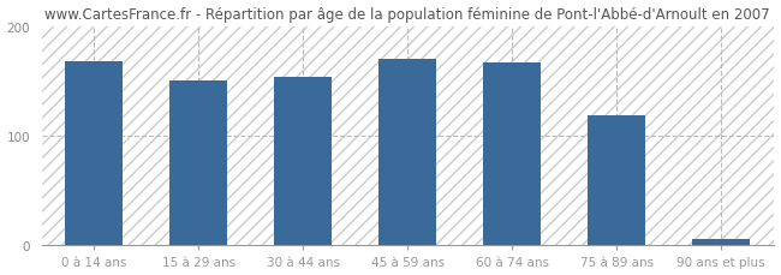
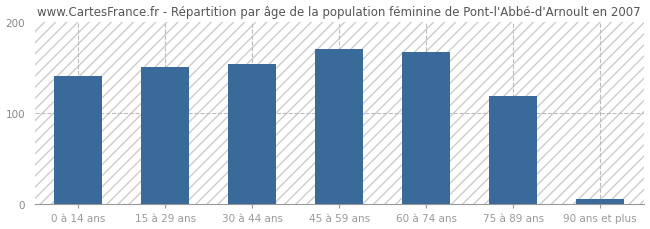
0 à 14 ans: 168 -> 140
